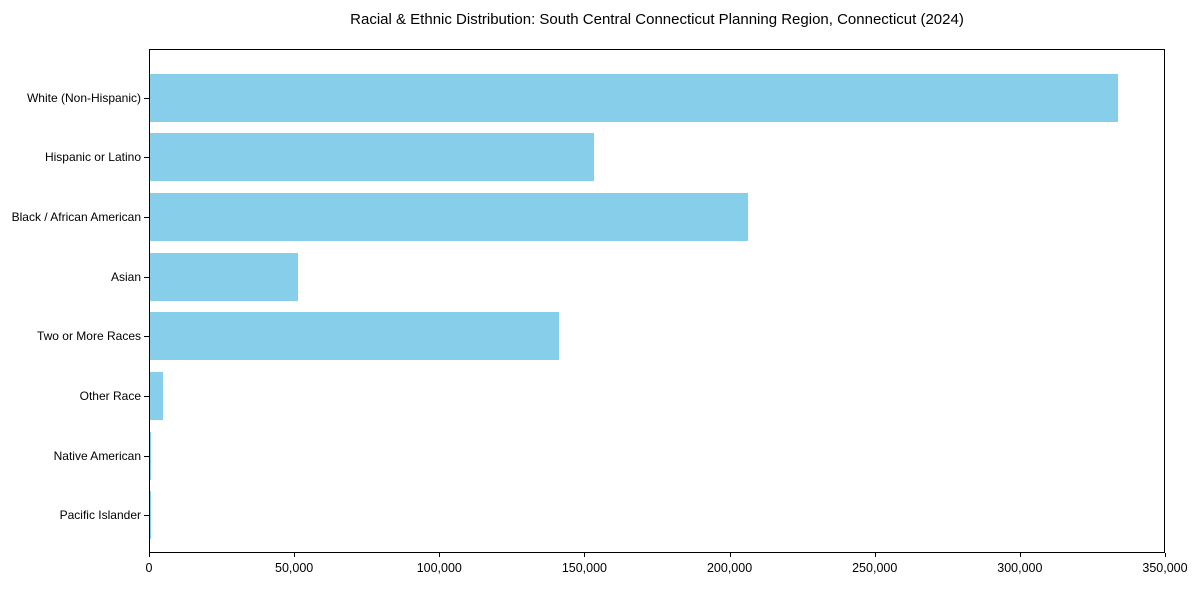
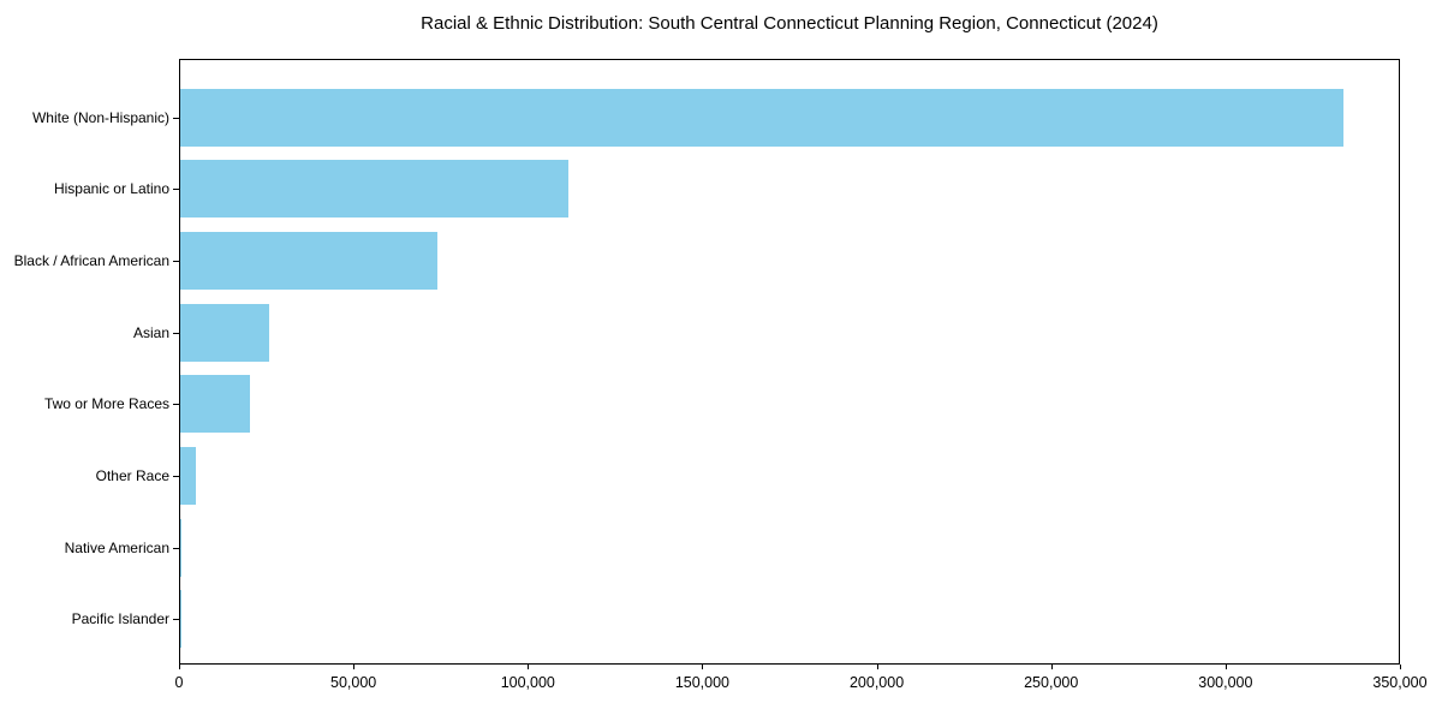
Hispanic or Latino: 153000 -> 111000
Black / African American: 206000 -> 74000
Asian: 51000 -> 26000
Two or More Races: 141000 -> 20000
